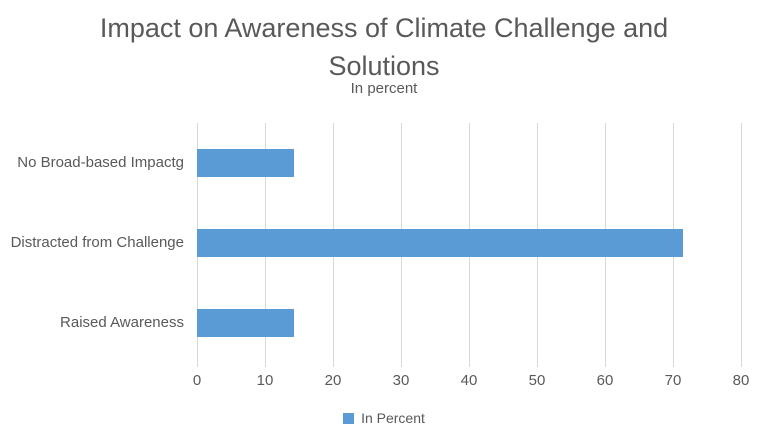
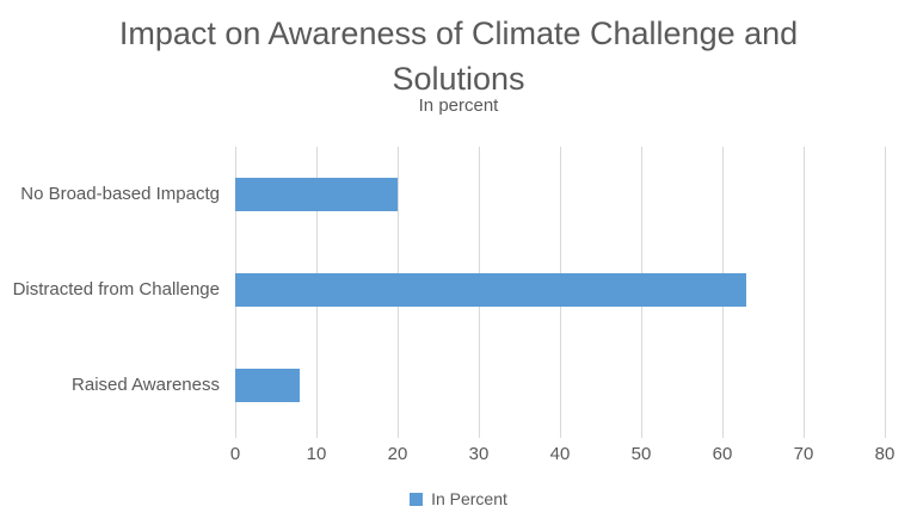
No Broad-based Impactg: 14 -> 20
Distracted from Challenge: 71 -> 63
Raised Awareness: 14 -> 8
